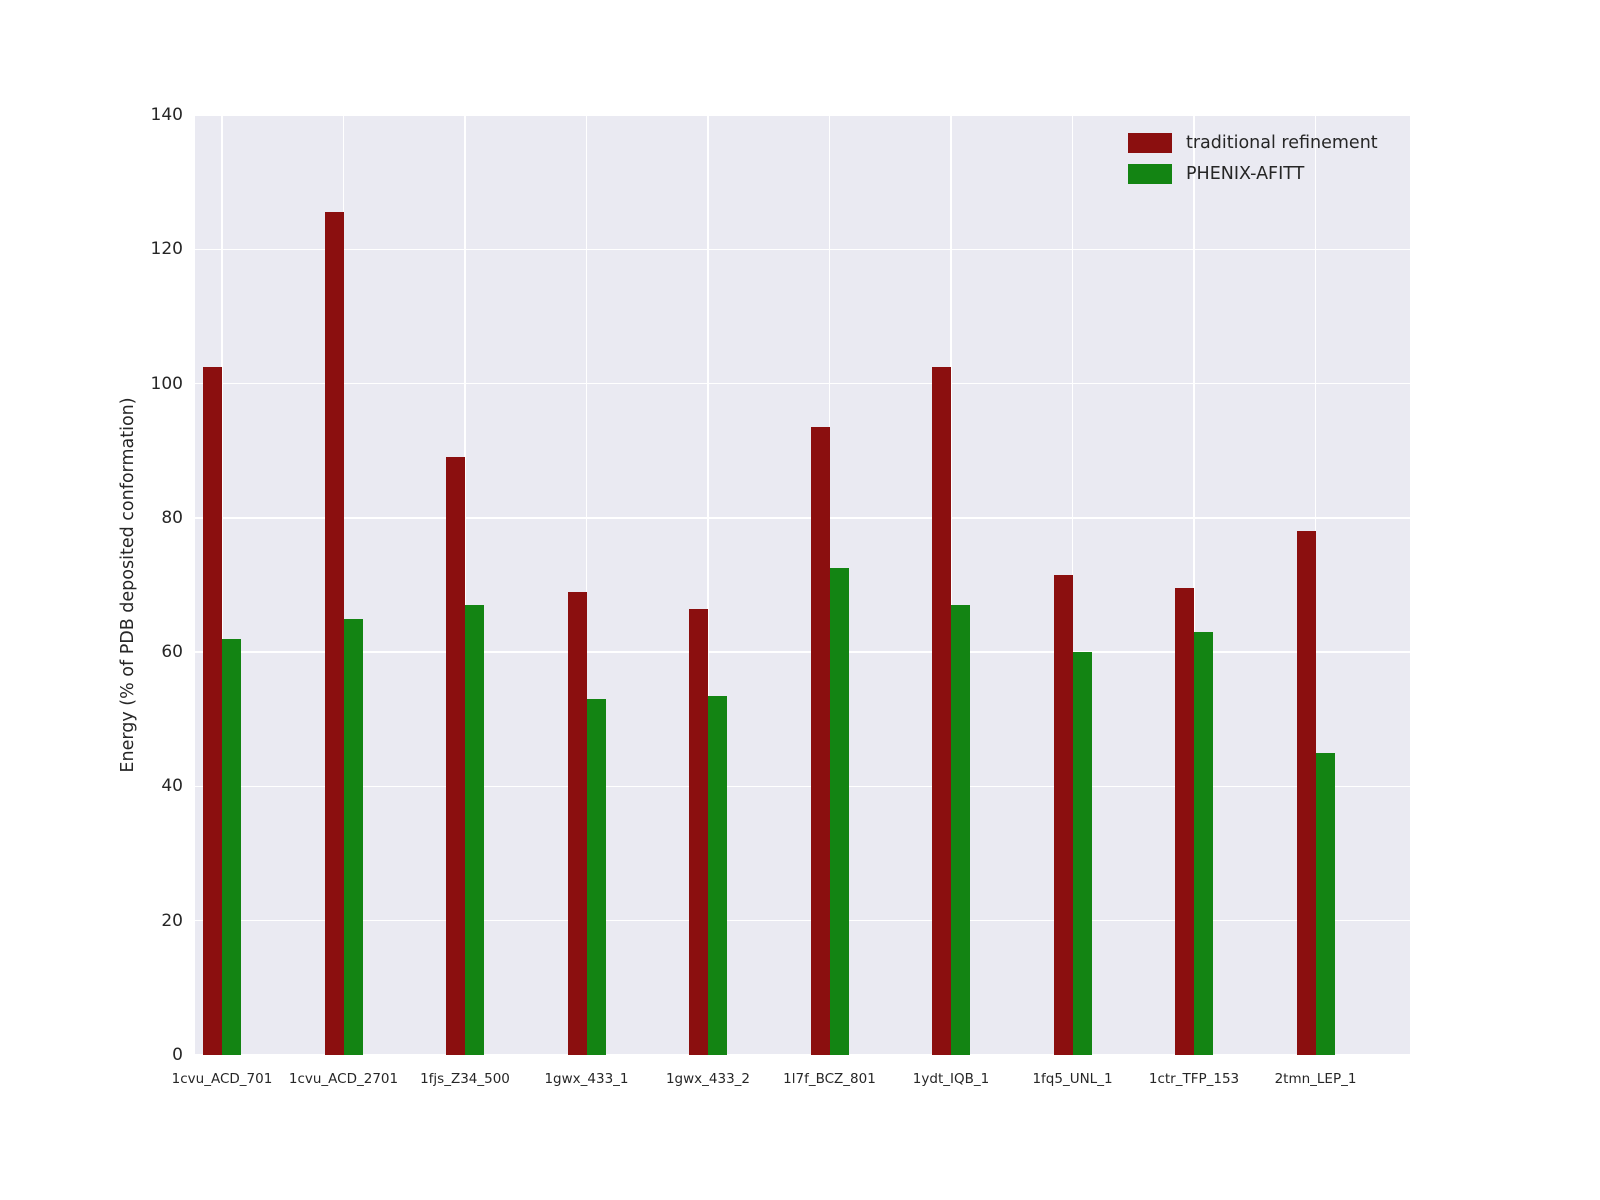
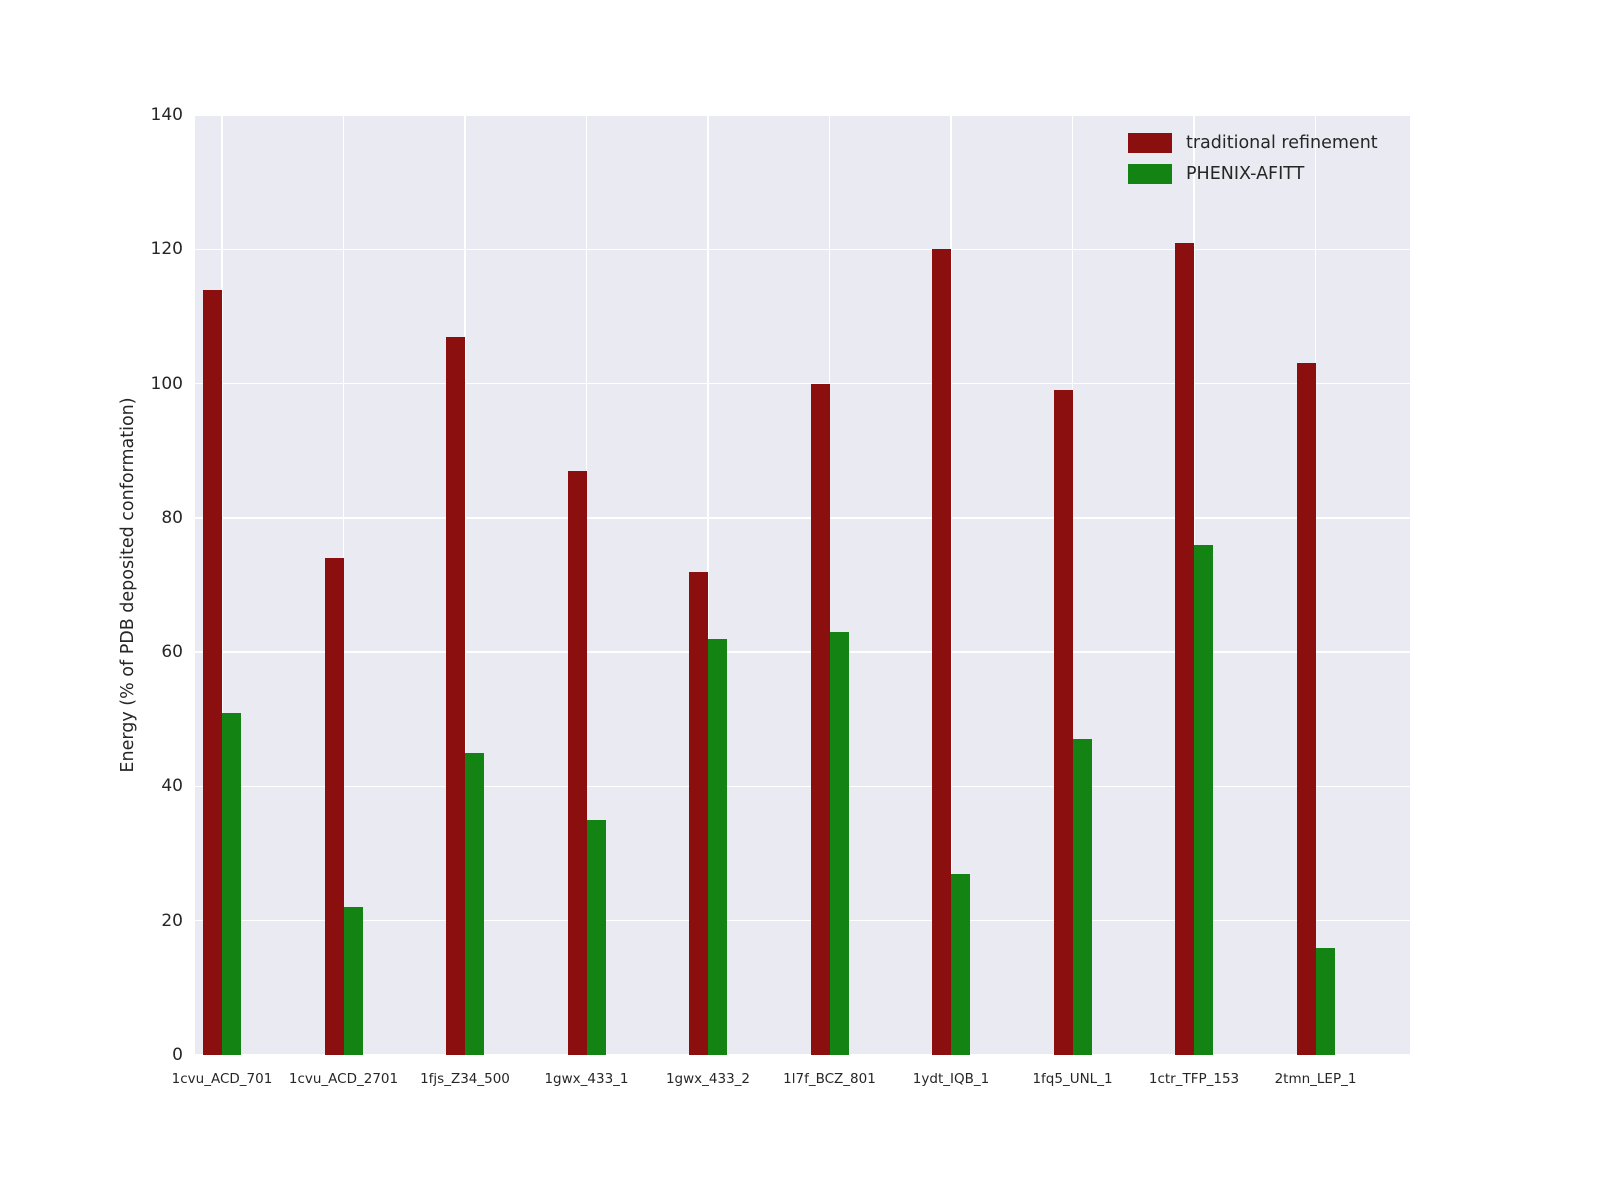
traditional refinement/1cvu_ACD_701: 102 -> 114
PHENIX-AFITT/1cvu_ACD_701: 62 -> 51
traditional refinement/1cvu_ACD_2701: 126 -> 74
PHENIX-AFITT/1cvu_ACD_2701: 65 -> 22
traditional refinement/1fjs_Z34_500: 89 -> 107
PHENIX-AFITT/1fjs_Z34_500: 67 -> 45
traditional refinement/1gwx_433_1: 69 -> 87
PHENIX-AFITT/1gwx_433_1: 53 -> 35
traditional refinement/1gwx_433_2: 66 -> 72
PHENIX-AFITT/1gwx_433_2: 54 -> 62
traditional refinement/1l7f_BCZ_801: 94 -> 100
PHENIX-AFITT/1l7f_BCZ_801: 72 -> 63
traditional refinement/1ydt_IQB_1: 102 -> 120
PHENIX-AFITT/1ydt_IQB_1: 67 -> 27
traditional refinement/1fq5_UNL_1: 72 -> 99
PHENIX-AFITT/1fq5_UNL_1: 60 -> 47
traditional refinement/1ctr_TFP_153: 70 -> 121
PHENIX-AFITT/1ctr_TFP_153: 63 -> 76
traditional refinement/2tmn_LEP_1: 78 -> 103
PHENIX-AFITT/2tmn_LEP_1: 45 -> 16
